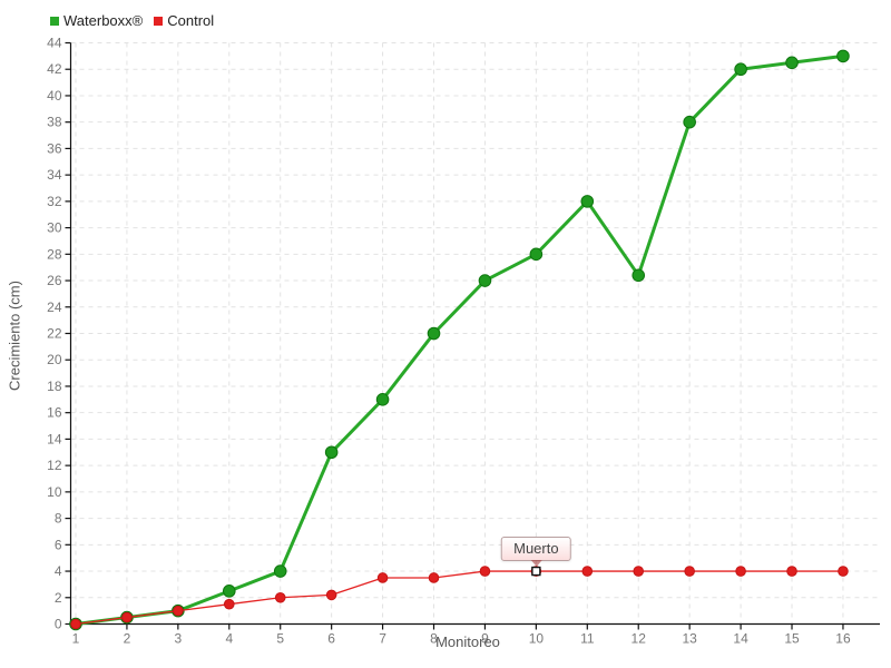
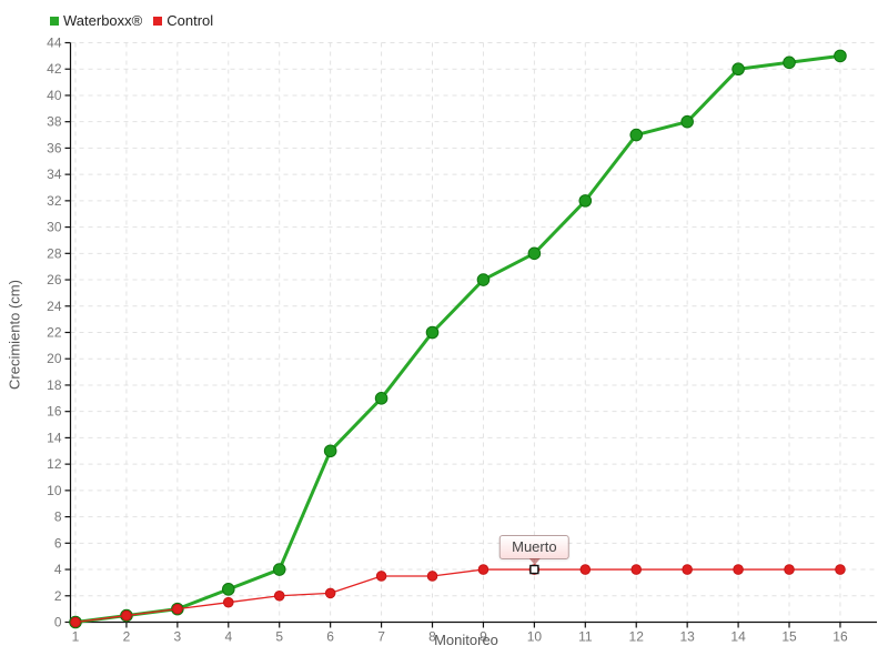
Waterboxx®/12: 26.4 -> 37.0
